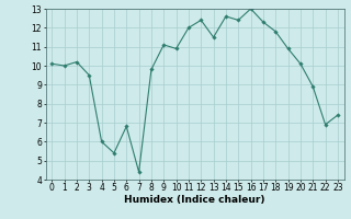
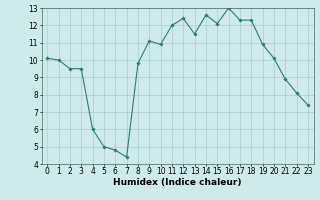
2: 10.2 -> 9.5
5: 5.4 -> 5.0
6: 6.8 -> 4.8
15: 12.4 -> 12.1
18: 11.8 -> 12.3
22: 6.9 -> 8.1
